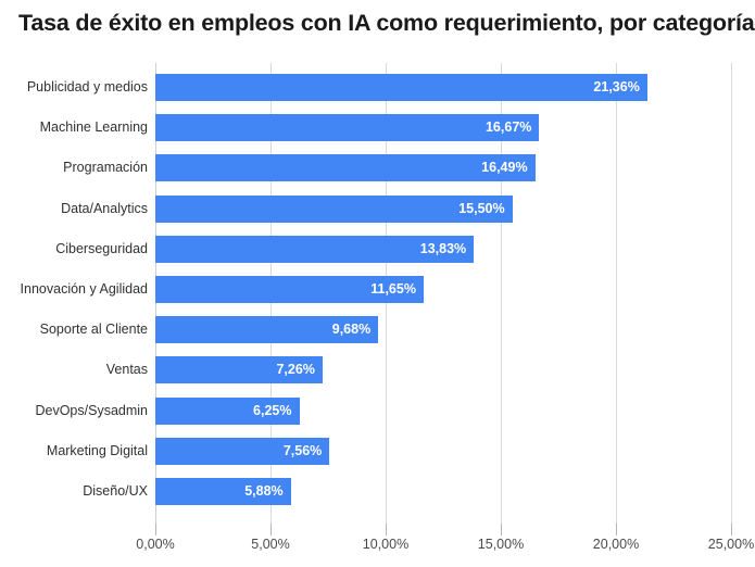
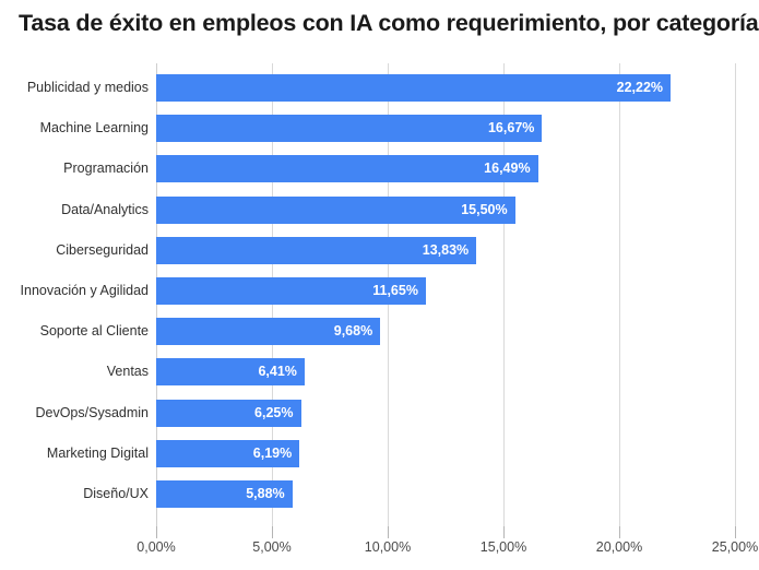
Publicidad y medios: 21,36% -> 22,22%
Ventas: 7,26% -> 6,41%
Marketing Digital: 7,56% -> 6,19%
